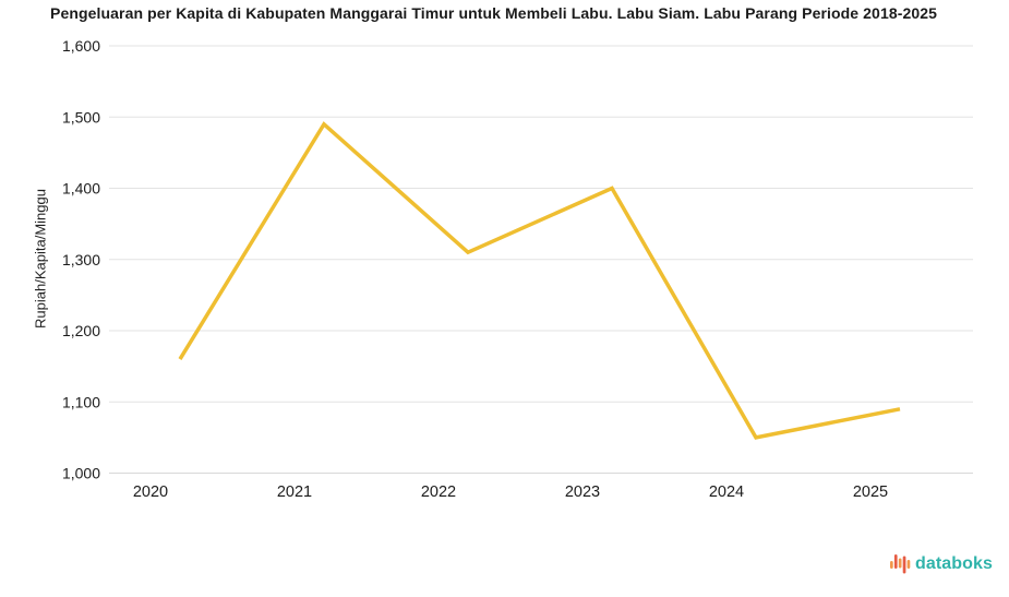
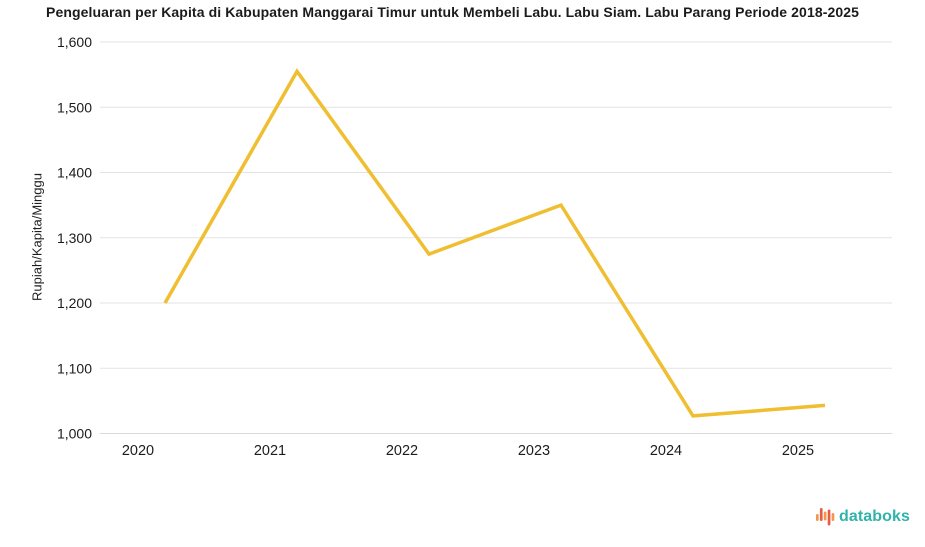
2020: 1160 -> 1200
2021: 1490 -> 1560
2022: 1310 -> 1280
2023: 1400 -> 1350
2024: 1050 -> 1030
2025: 1090 -> 1040
